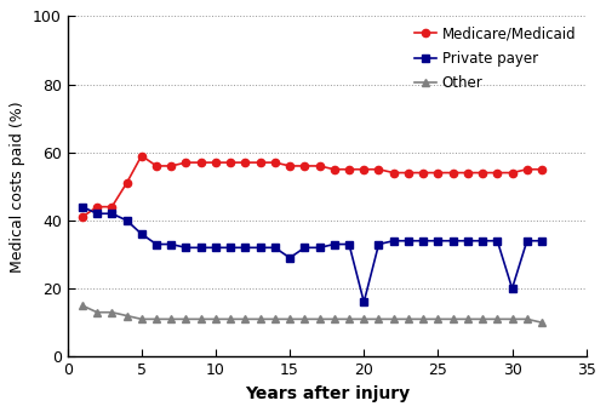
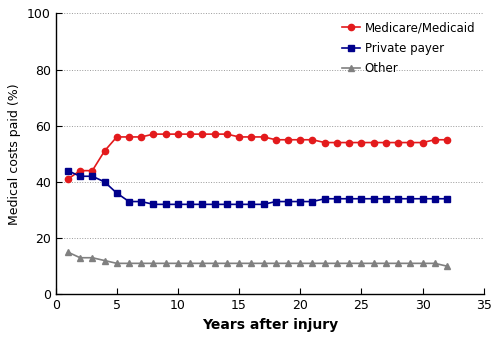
Medicare/Medicaid/5: 59 -> 56
Private payer/15: 29 -> 32
Private payer/20: 16 -> 33
Private payer/30: 20 -> 34
